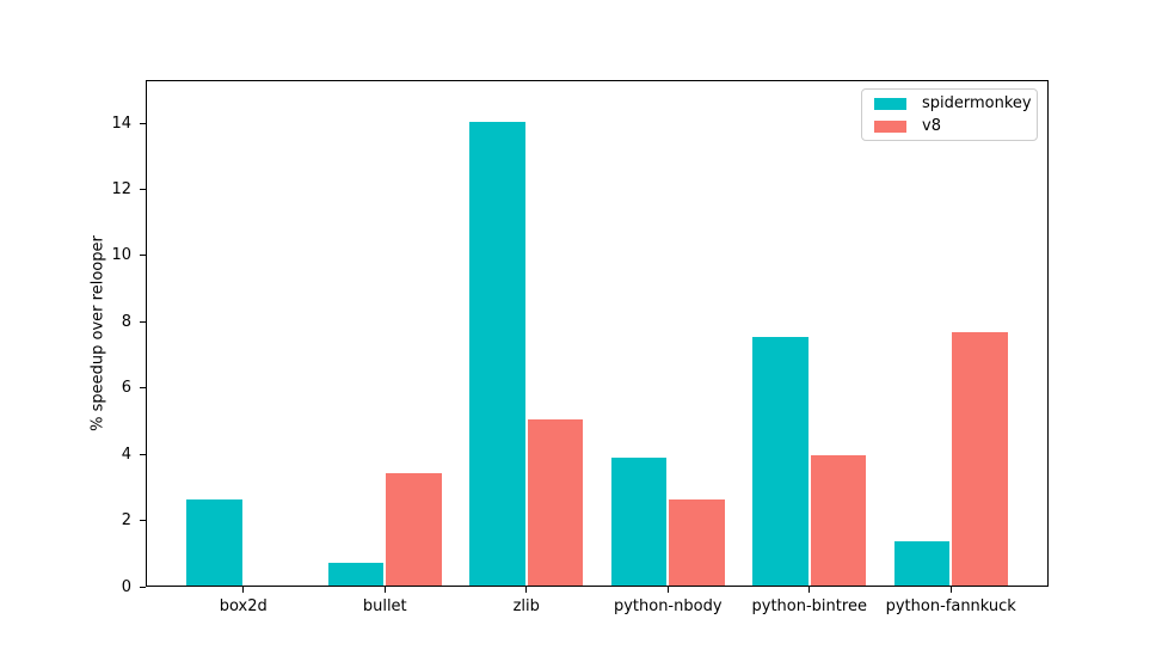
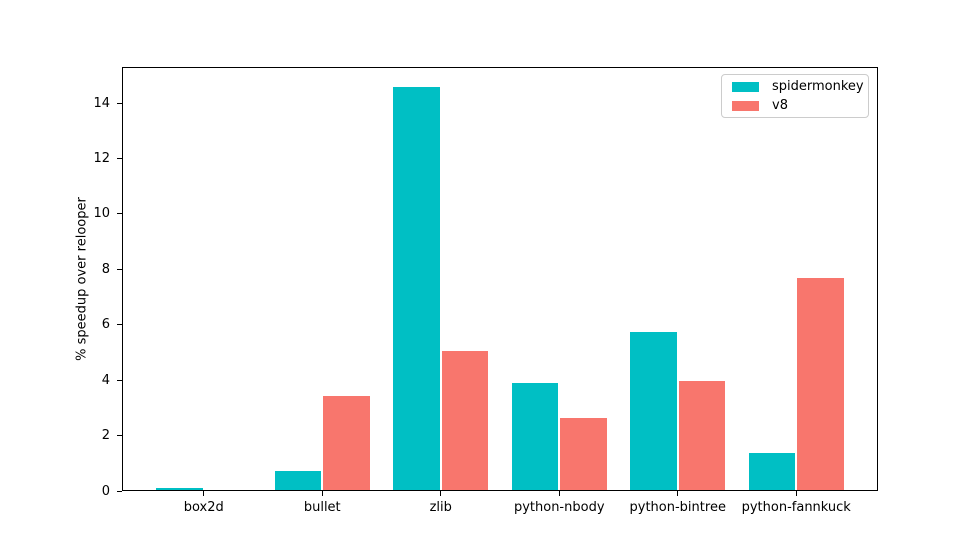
spidermonkey/box2d: 2.6 -> 0.1
spidermonkey/zlib: 14.0 -> 14.6
spidermonkey/python-bintree: 7.5 -> 5.7
